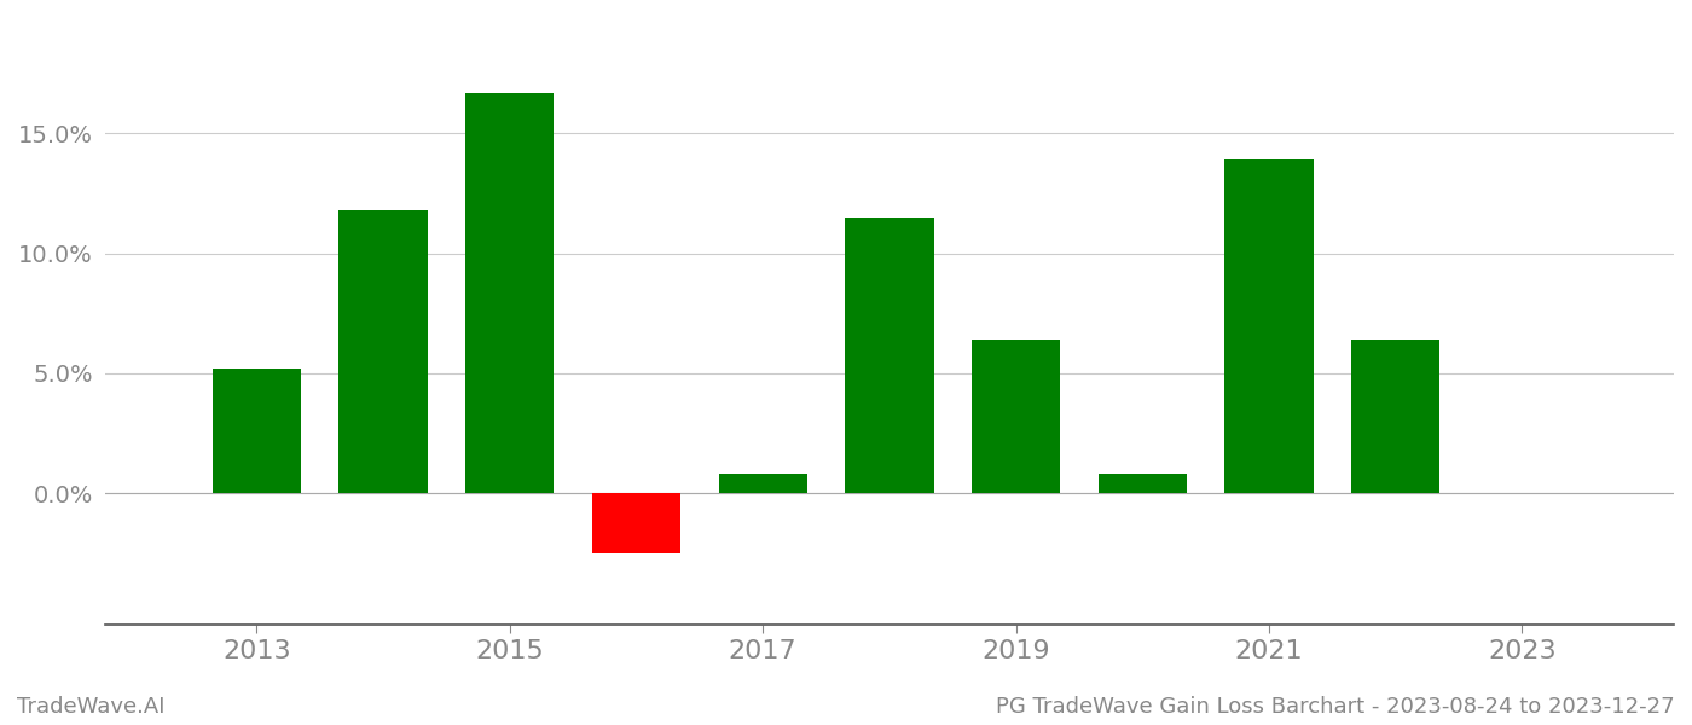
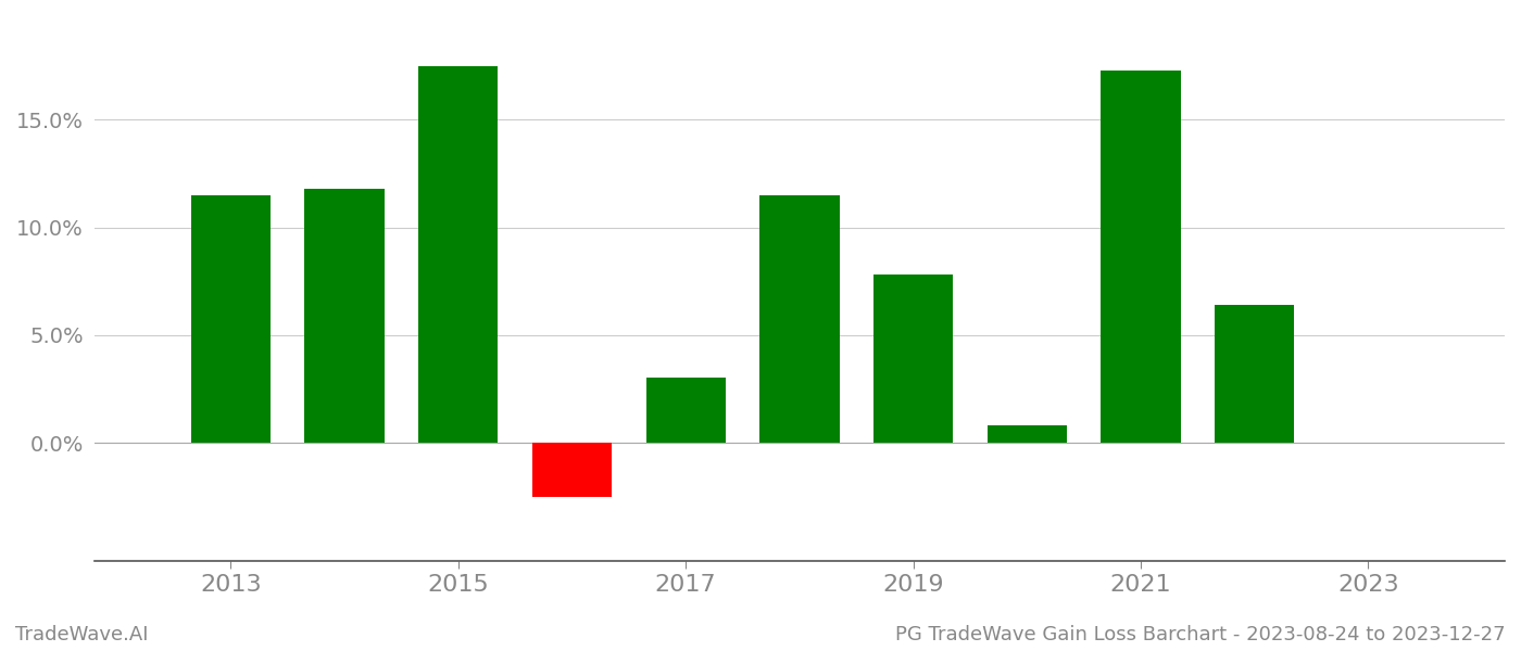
2013: 5.2% -> 11.5%
2015: 16.7% -> 17.5%
2017: 0.8% -> 3.0%
2019: 6.4% -> 7.8%
2021: 13.9% -> 17.3%
